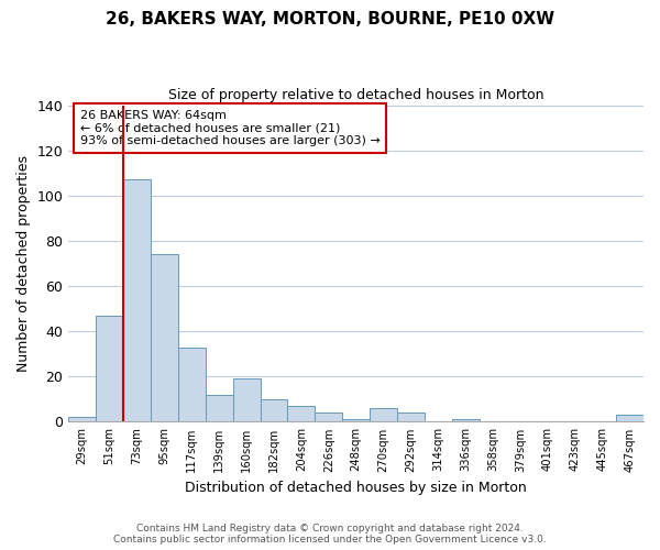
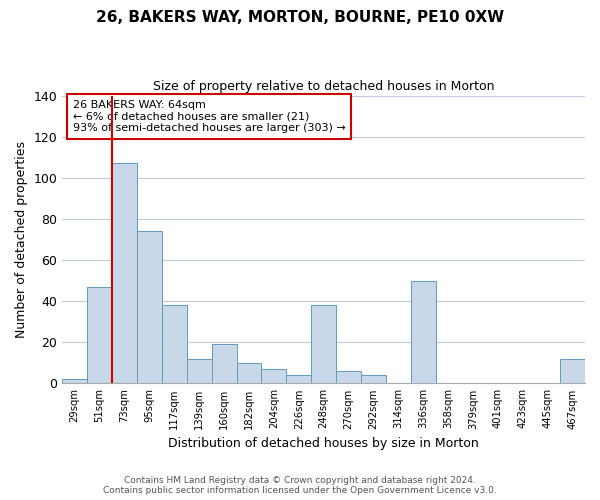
117sqm: 33 -> 38
248sqm: 1 -> 38
336sqm: 1 -> 50
467sqm: 3 -> 12
